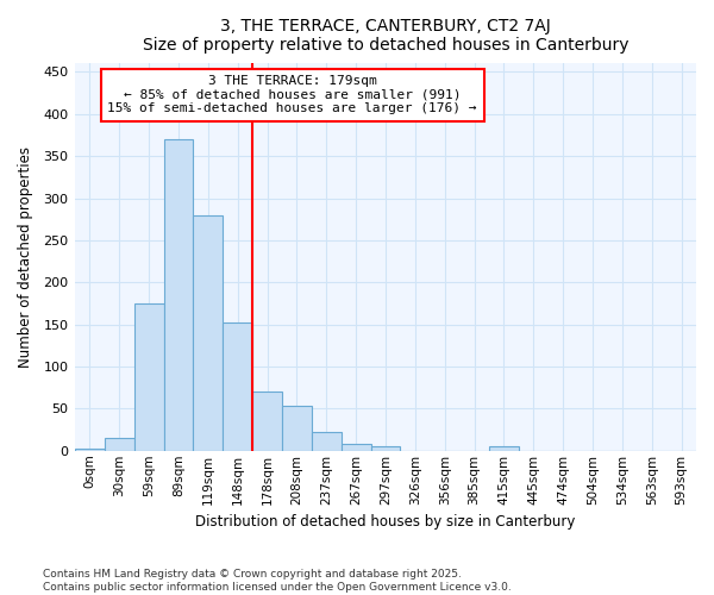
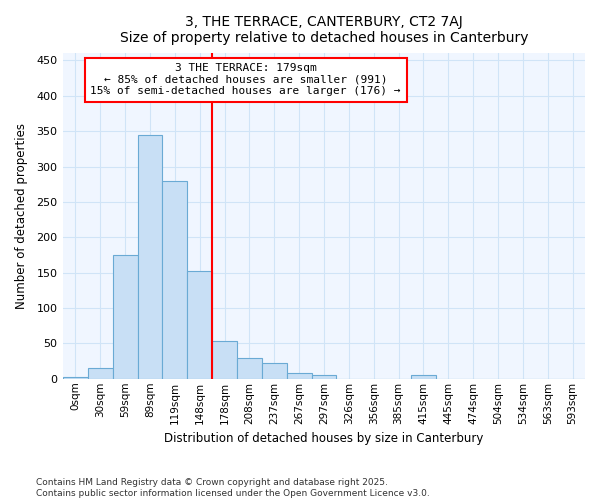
89sqm: 370 -> 344
178sqm: 70 -> 54
208sqm: 53 -> 30
